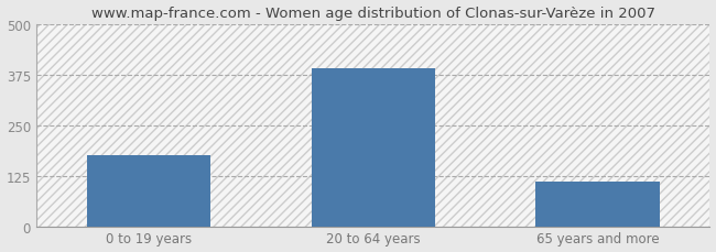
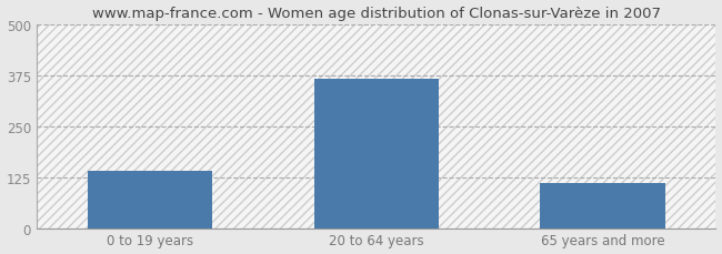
0 to 19 years: 175 -> 140
20 to 64 years: 390 -> 365
